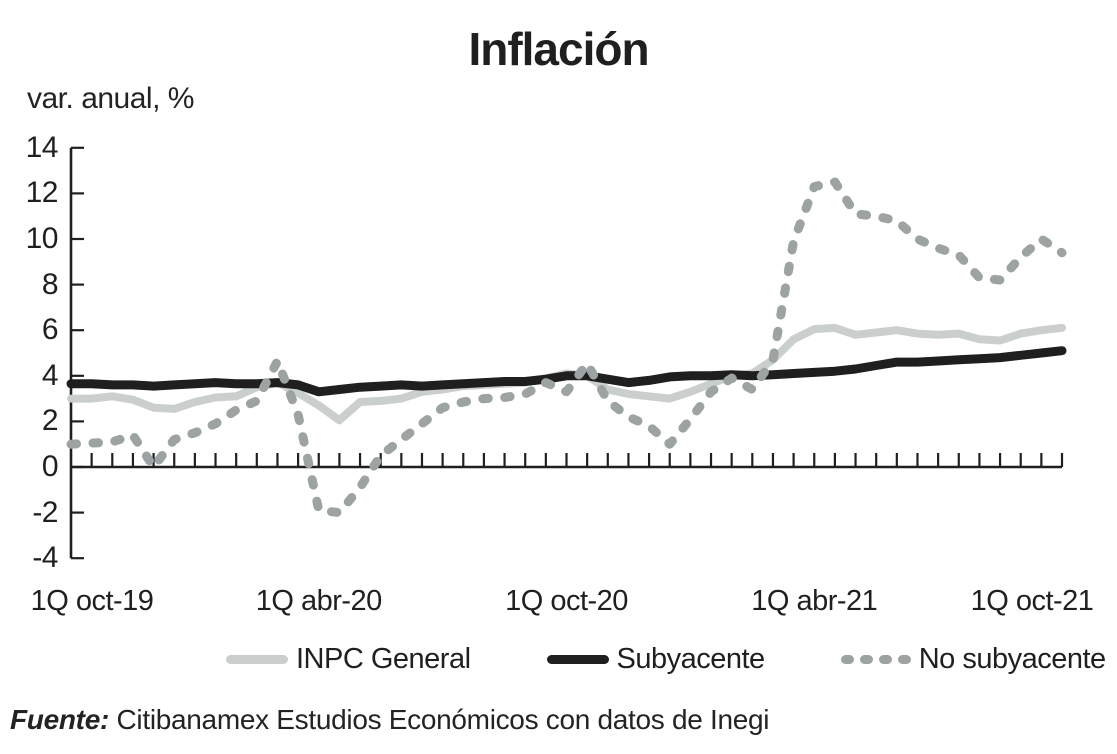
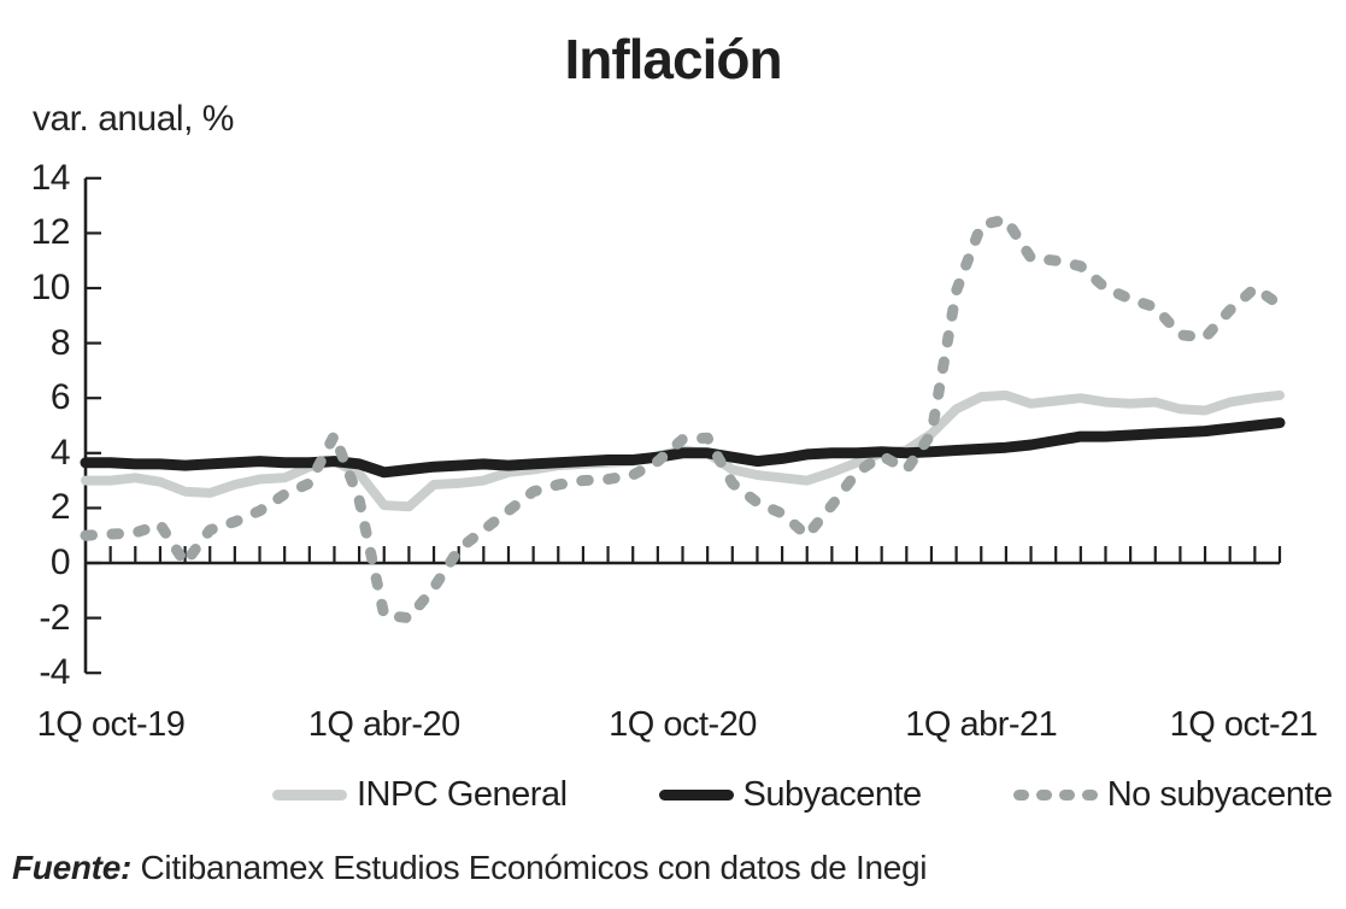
INPC General/1Q abr-20: 2.7 -> 2.1
No subyacente/1Q oct-20: 3.3 -> 4.5
